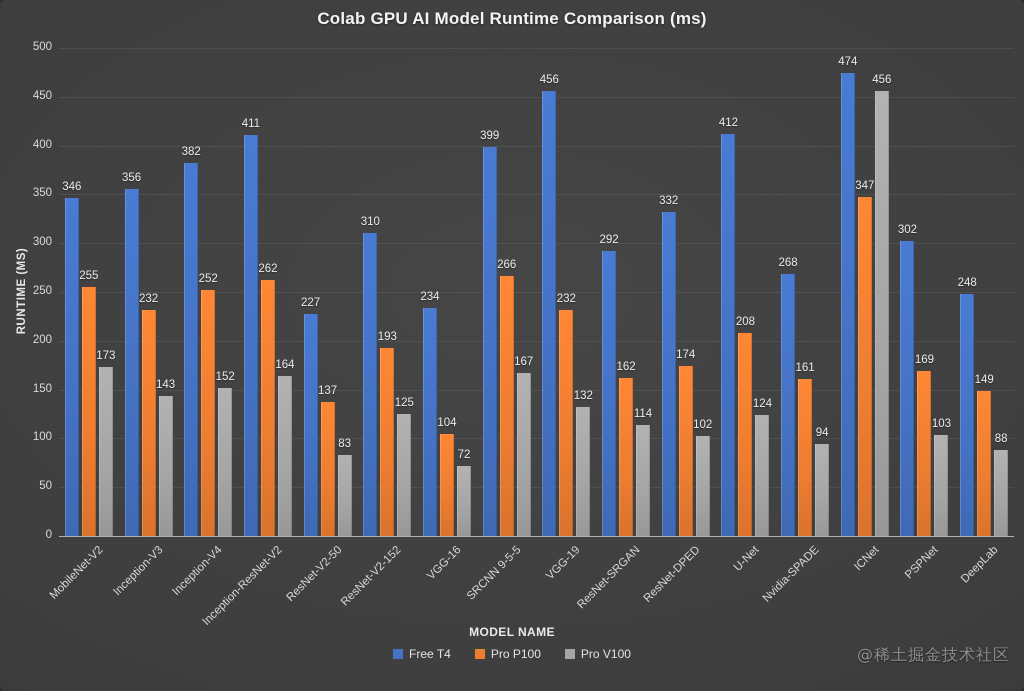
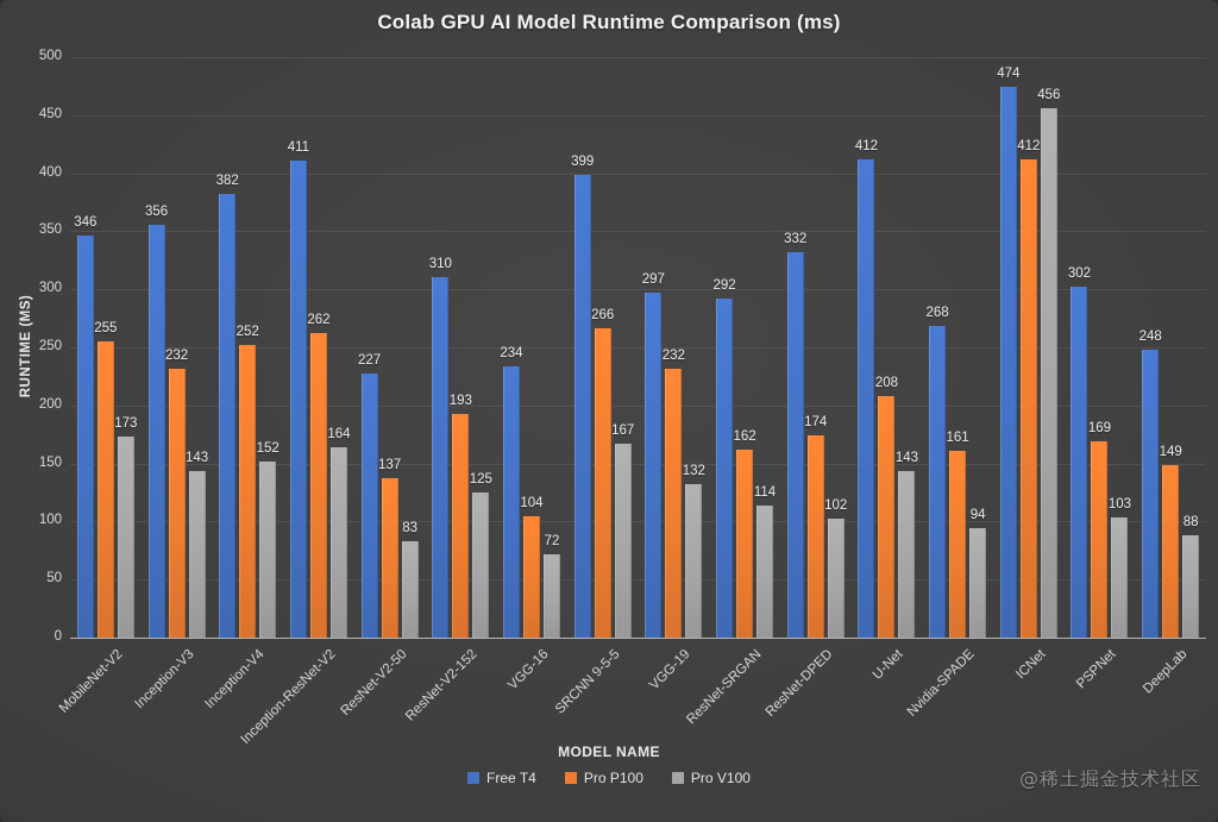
Free T4/VGG-19: 456 -> 297
Pro V100/U-Net: 124 -> 143
Pro P100/ICNet: 347 -> 412
